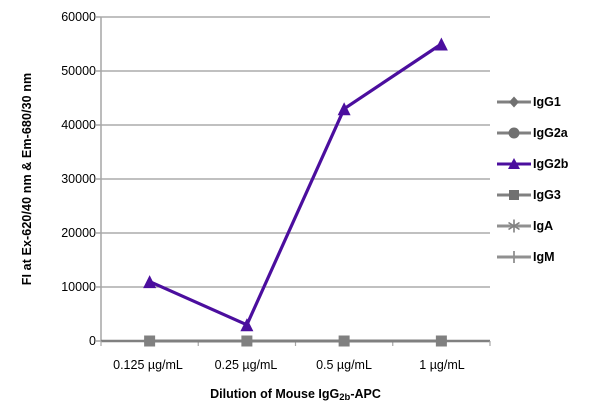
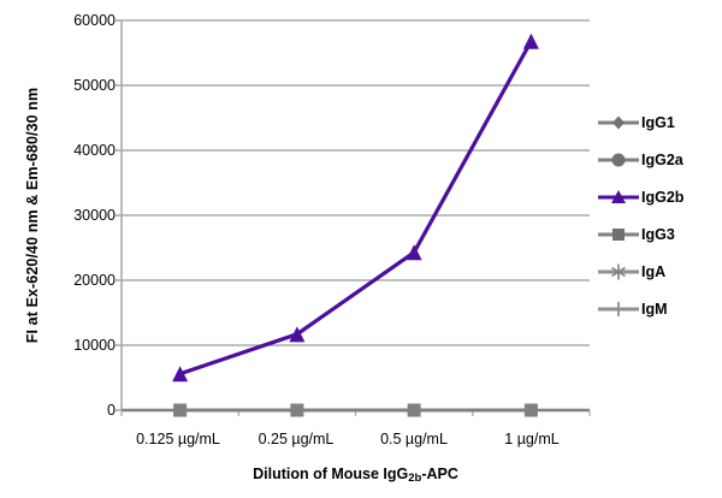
IgG2b/0.125 µg/mL: 11000 -> 6000
IgG2b/0.25 µg/mL: 3000 -> 12000
IgG2b/0.5 µg/mL: 43000 -> 24000
IgG2b/1 µg/mL: 55000 -> 57000
